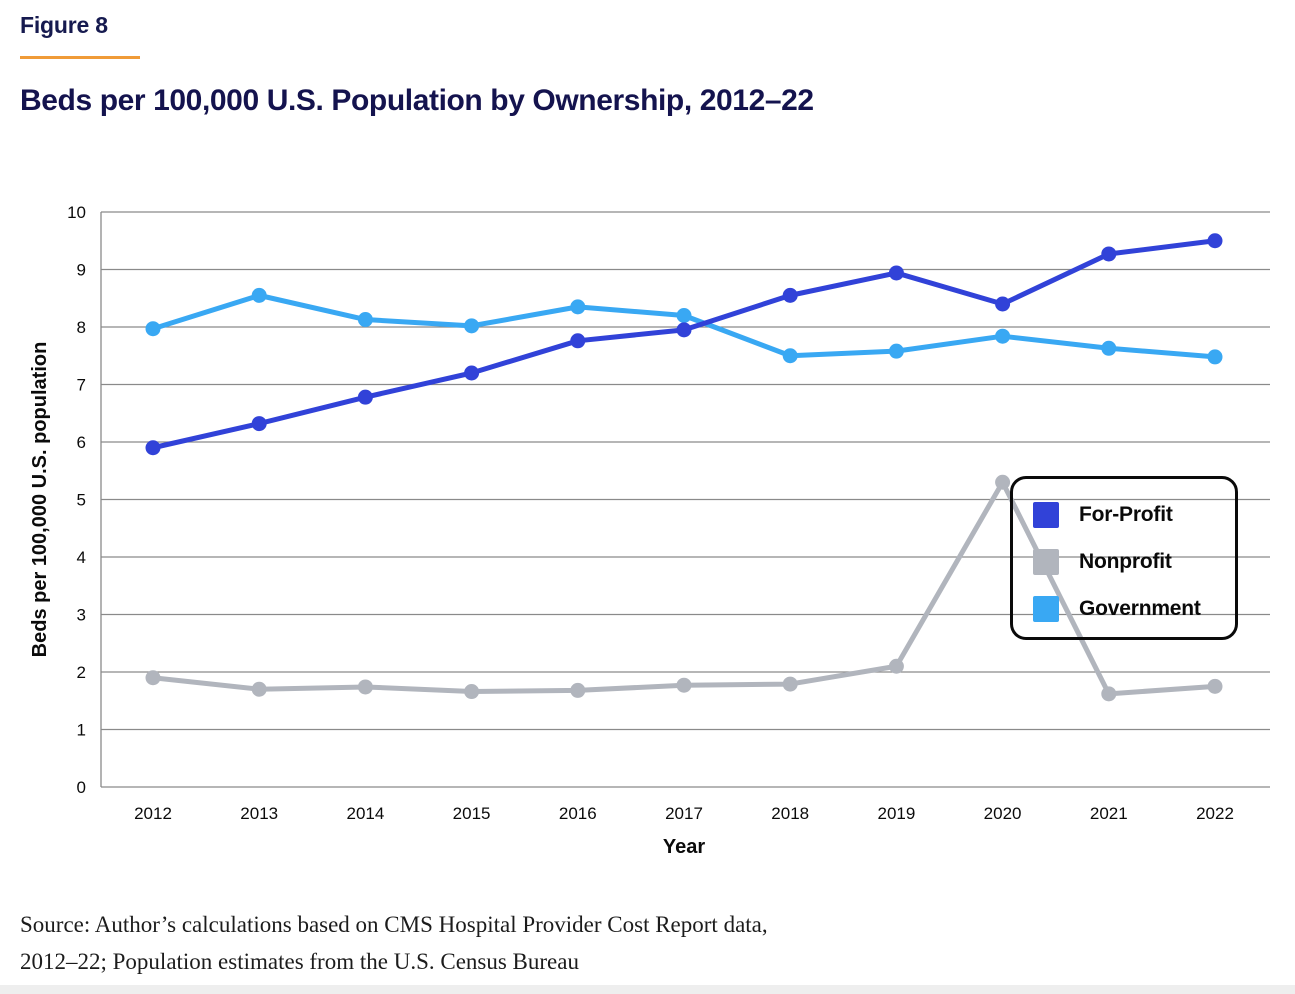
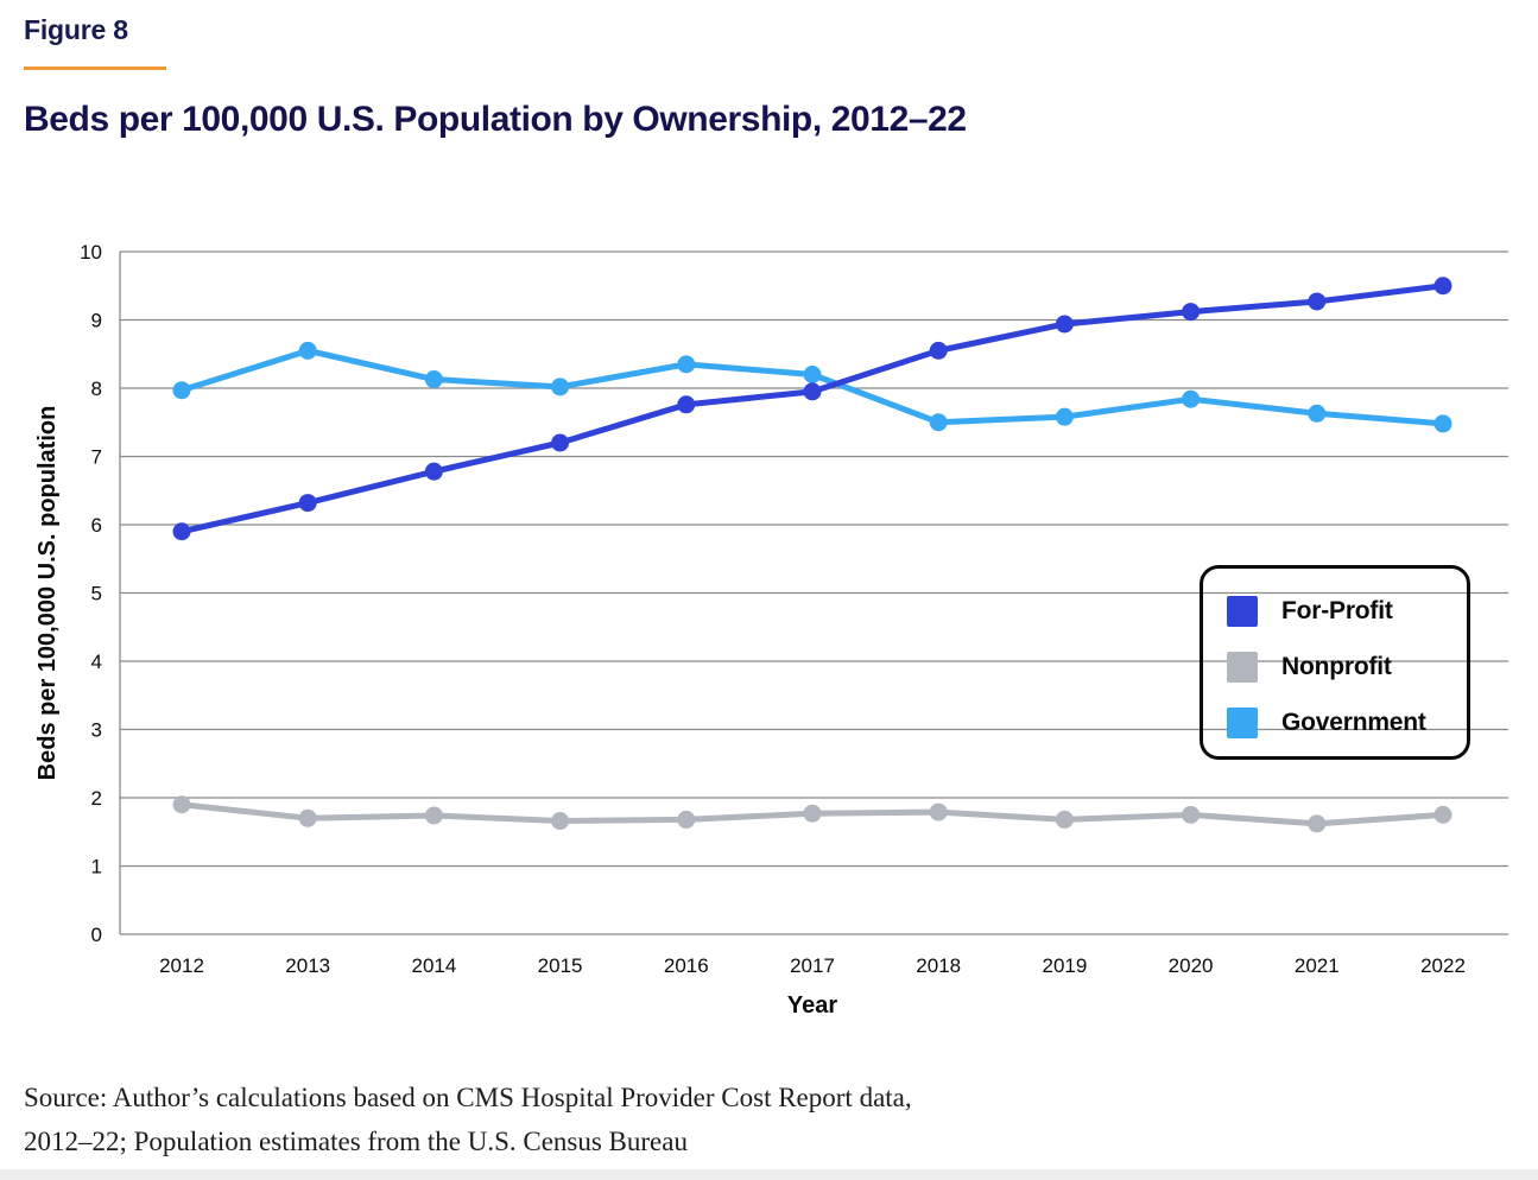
Nonprofit/2019: 2.1 -> 1.7
For-Profit/2020: 8.4 -> 9.1
Nonprofit/2020: 5.3 -> 1.8
